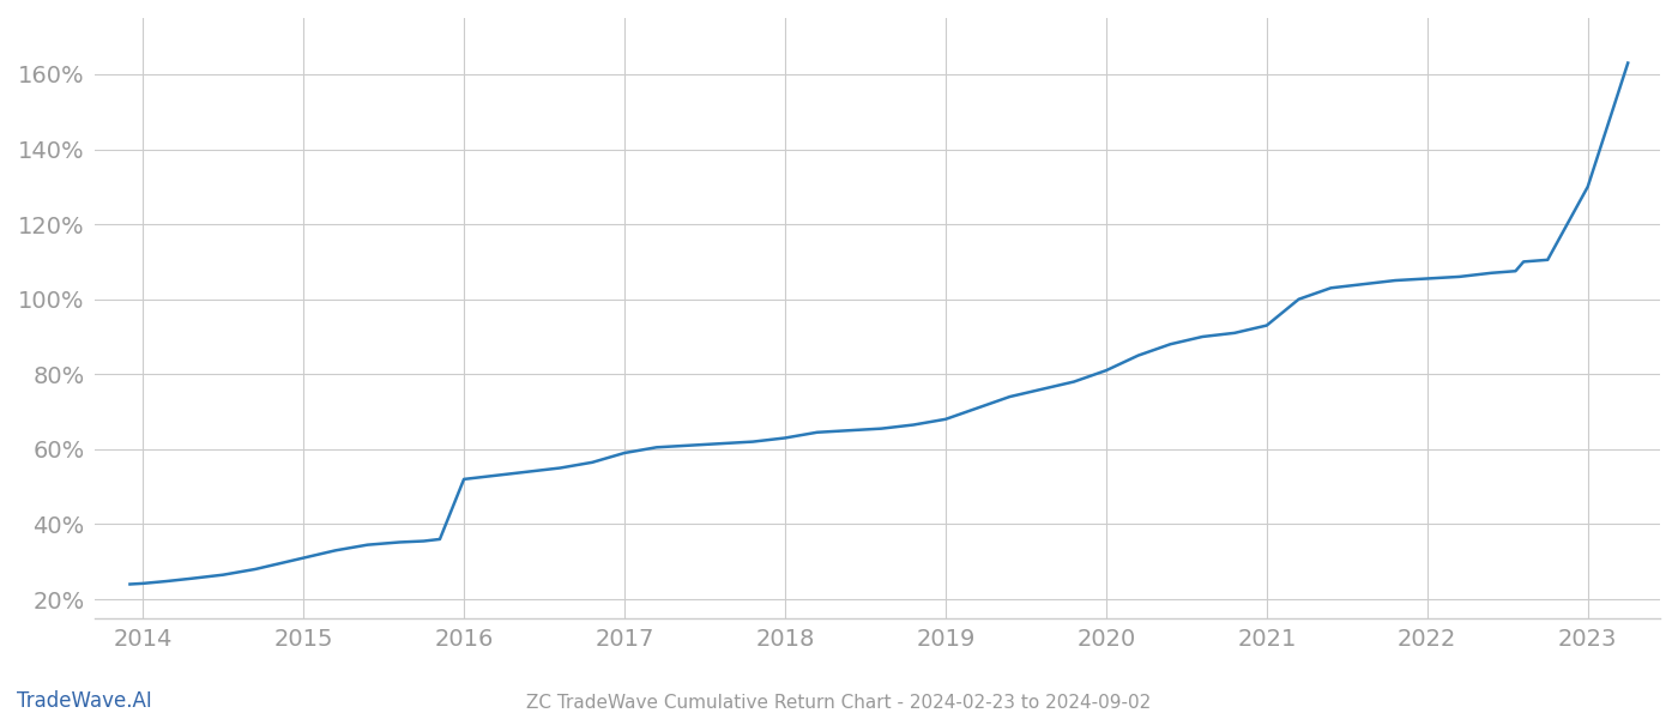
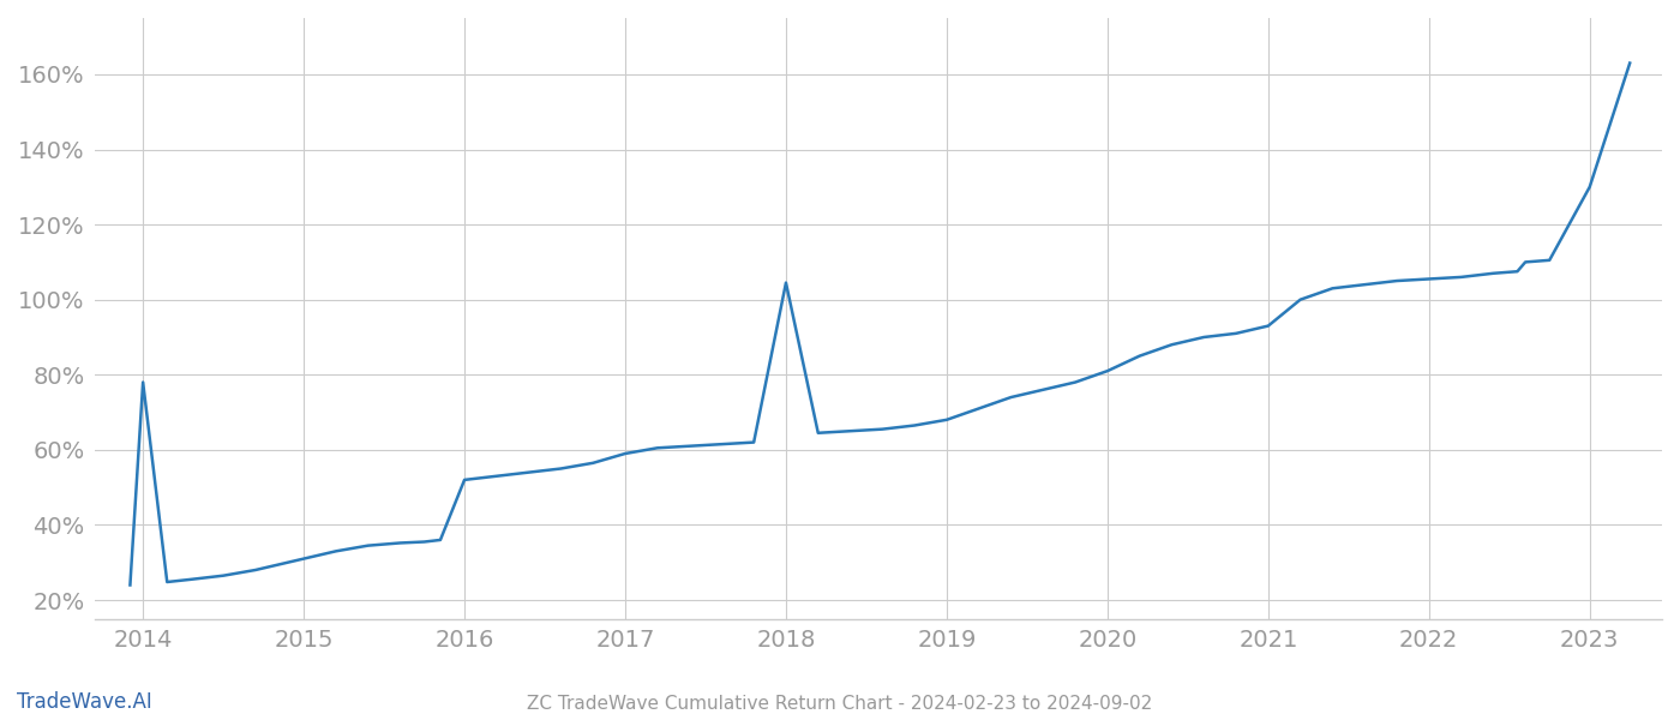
2014: 24.2% -> 78.0%
2018: 63.0% -> 104.5%
